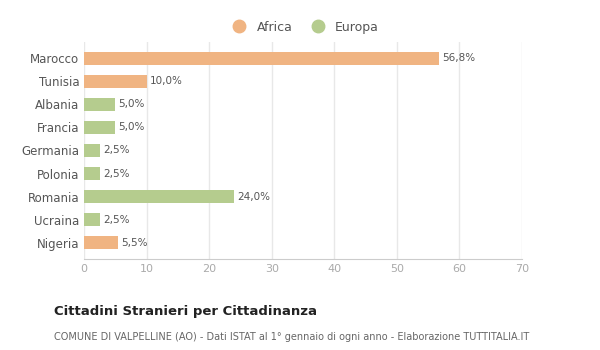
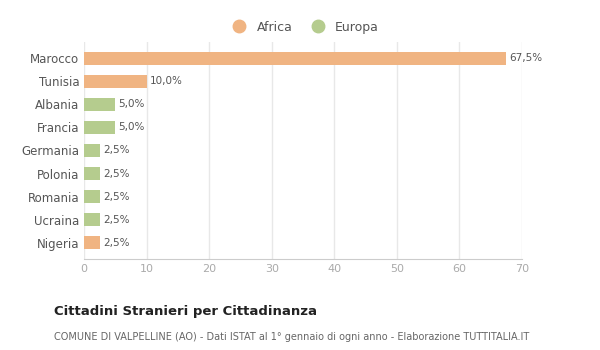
Marocco: 56,8% -> 67,5%
Romania: 24,0% -> 2,5%
Nigeria: 5,5% -> 2,5%
